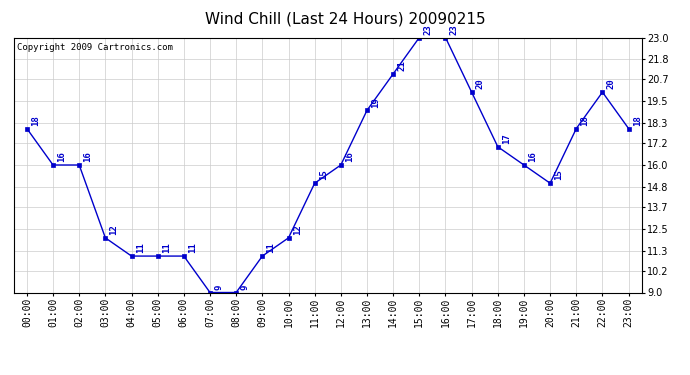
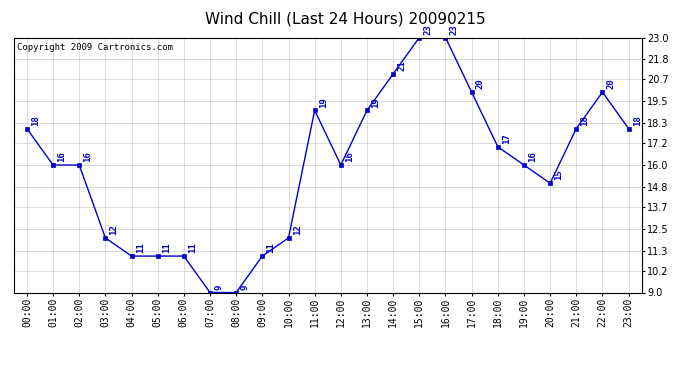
11:00: 15 -> 19
